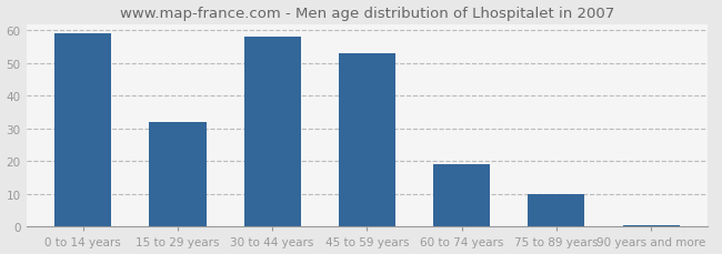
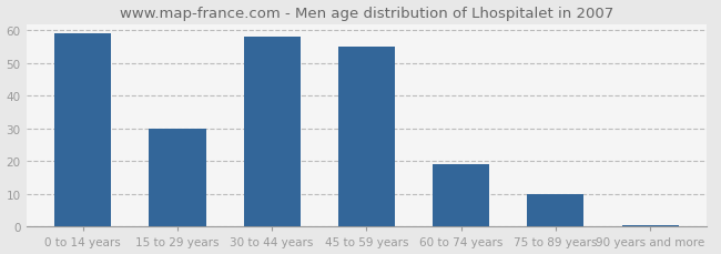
15 to 29 years: 32.0 -> 30.0
45 to 59 years: 53.0 -> 55.0
